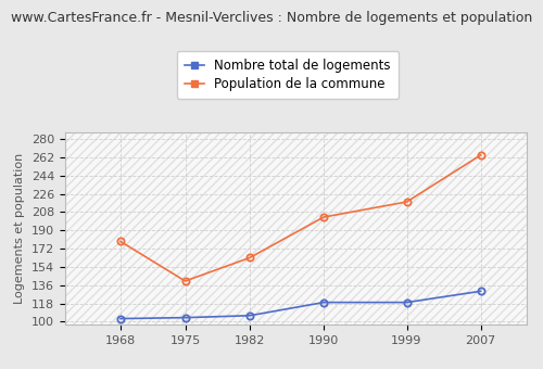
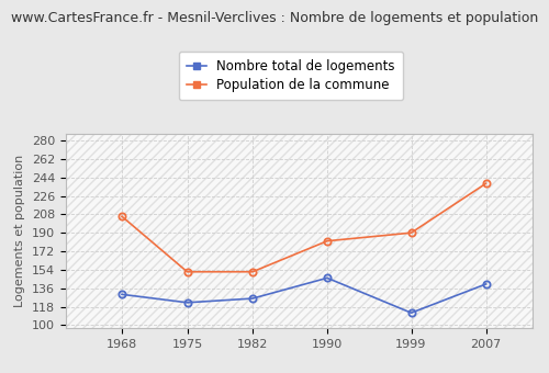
Nombre total de logements/1968: 103 -> 130
Population de la commune/1968: 179 -> 206
Nombre total de logements/1975: 104 -> 122
Population de la commune/1975: 140 -> 152
Nombre total de logements/1982: 106 -> 126
Population de la commune/1982: 163 -> 152
Nombre total de logements/1990: 119 -> 146
Population de la commune/1990: 203 -> 182
Nombre total de logements/1999: 119 -> 112
Population de la commune/1999: 218 -> 190
Nombre total de logements/2007: 130 -> 140
Population de la commune/2007: 264 -> 238
